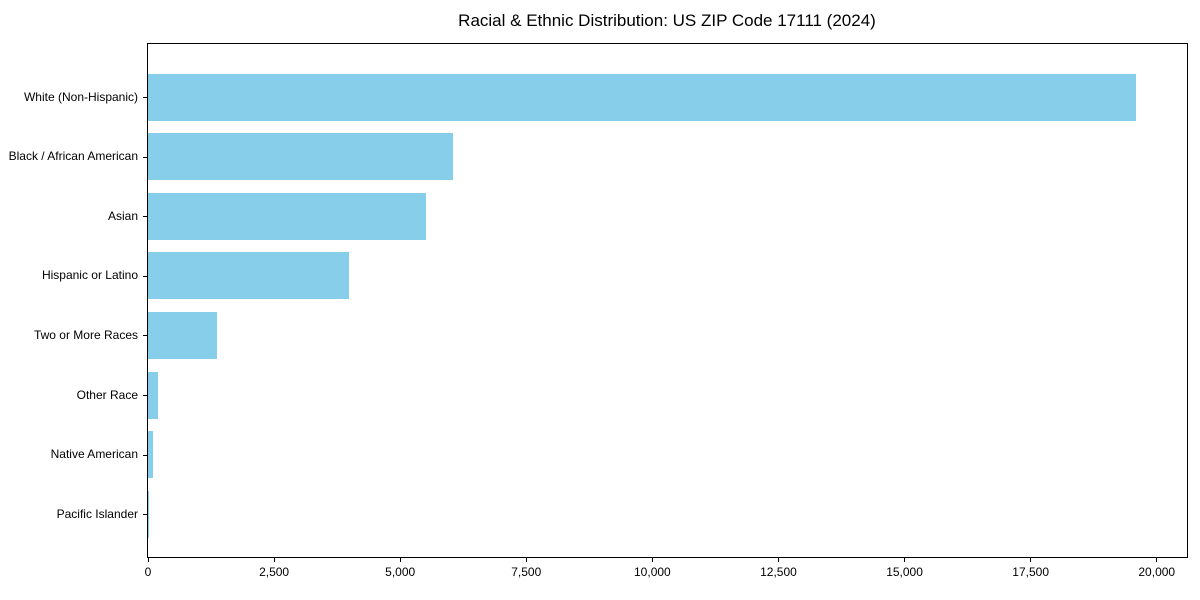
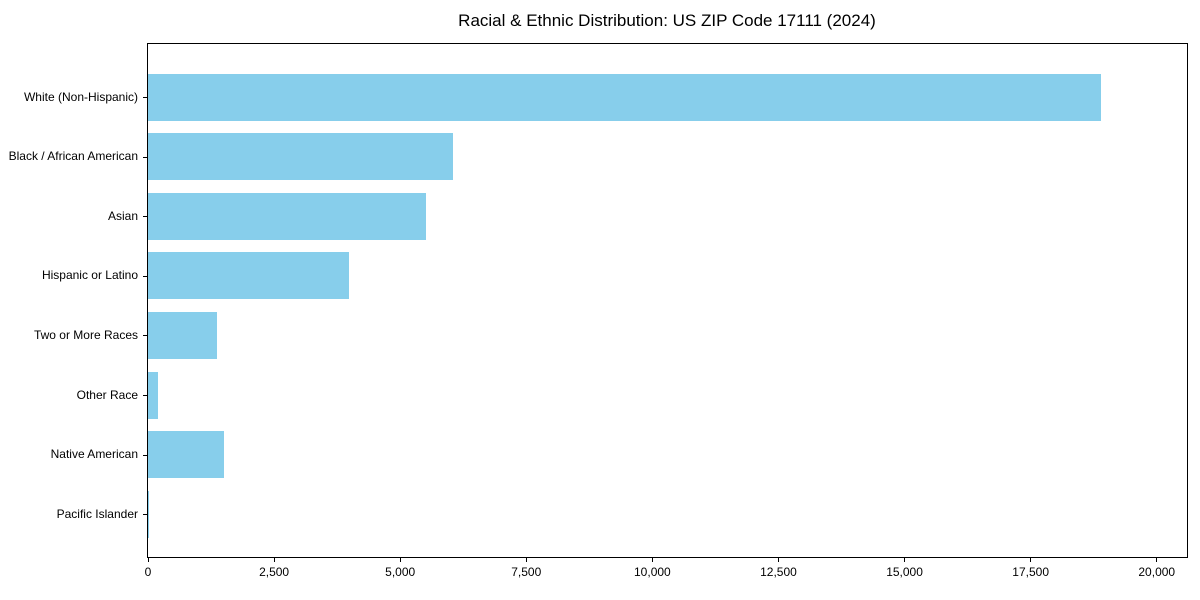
White (Non-Hispanic): 19600 -> 18900
Native American: 100 -> 1500
